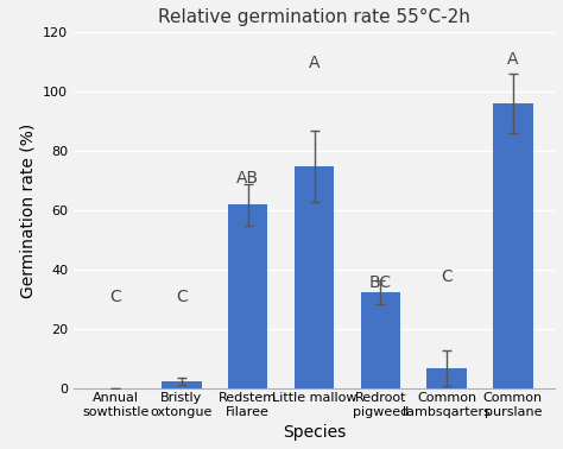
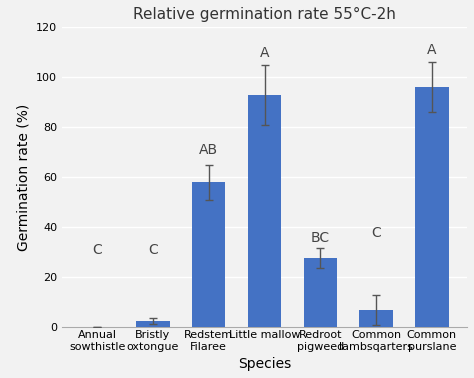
Redstem Filaree: 62.0 -> 58.0
Little mallow: 75.0 -> 93.0
Redroot pigweed: 32.5 -> 27.5
